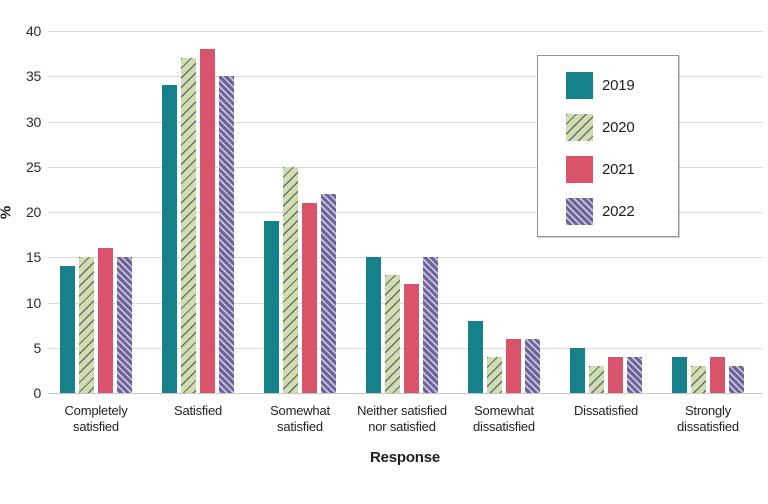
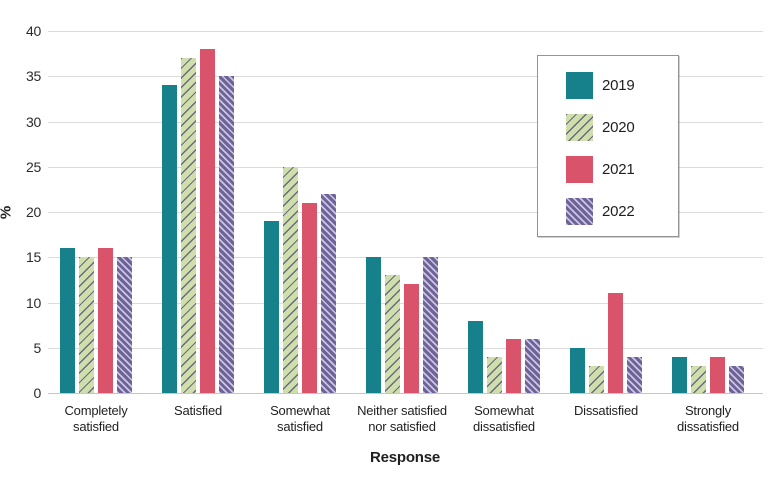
2019/Completely satisfied: 14 -> 16
2021/Dissatisfied: 4 -> 11
